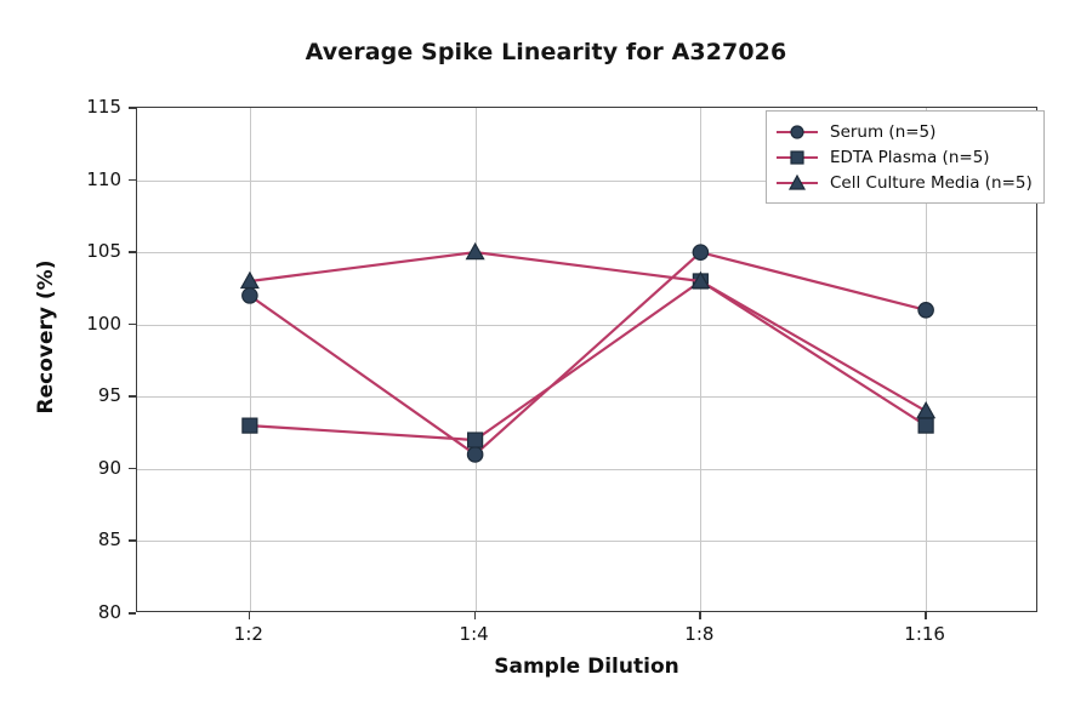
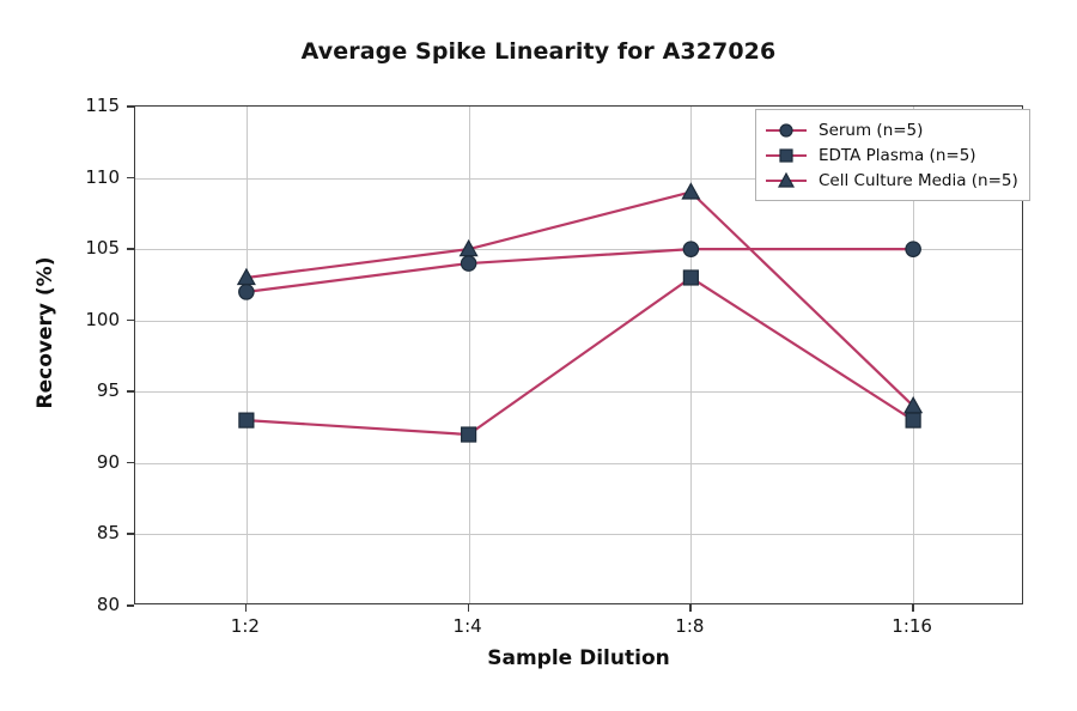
Serum (n=5)/1:4: 91 -> 104
Cell Culture Media (n=5)/1:8: 103 -> 109
Serum (n=5)/1:16: 101 -> 105
